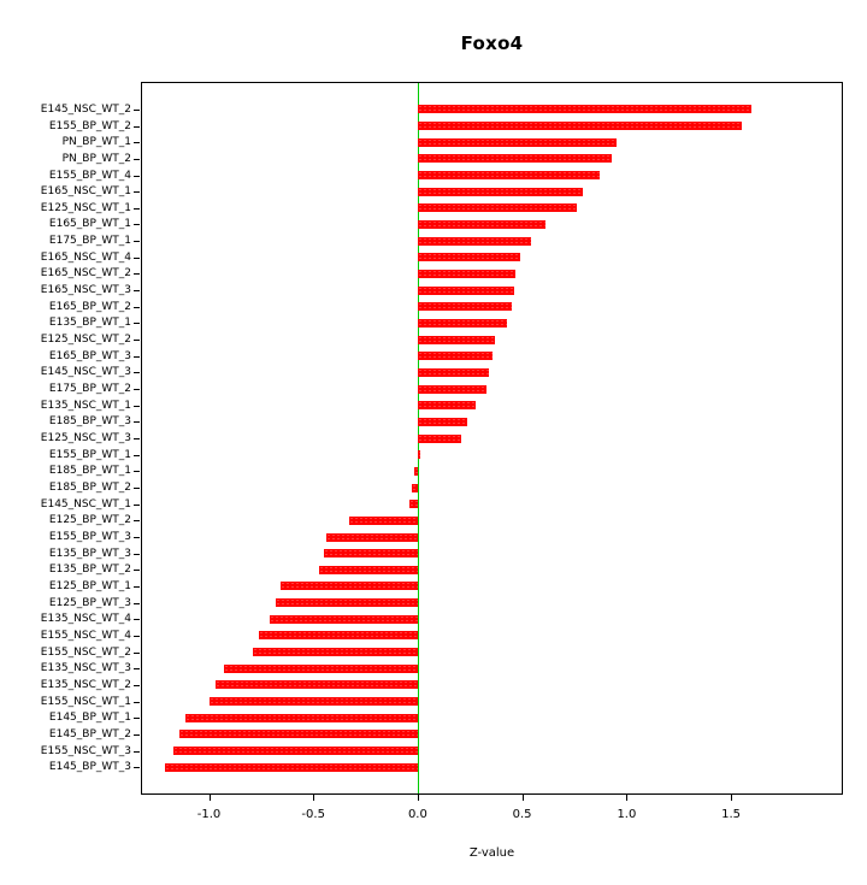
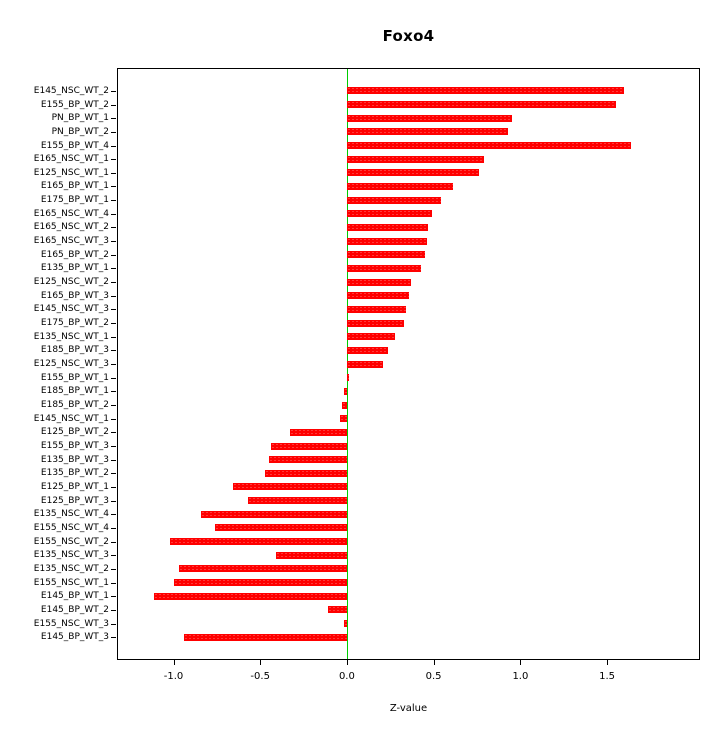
E155_BP_WT_4: 0.87 -> 1.64
E125_BP_WT_3: -0.68 -> -0.57
E135_NSC_WT_4: -0.71 -> -0.84
E155_NSC_WT_2: -0.79 -> -1.02
E135_NSC_WT_3: -0.93 -> -0.41
E145_BP_WT_2: -1.14 -> -0.11
E155_NSC_WT_3: -1.17 -> -0.02
E145_BP_WT_3: -1.21 -> -0.94
